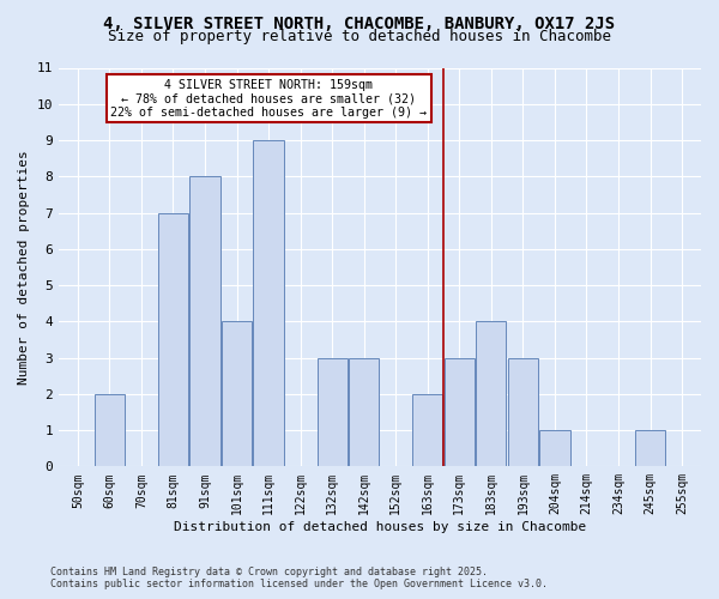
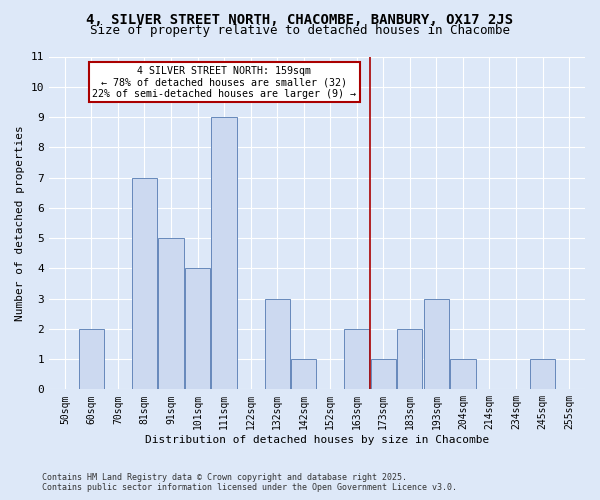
91sqm: 8 -> 5
142sqm: 3 -> 1
173sqm: 3 -> 1
183sqm: 4 -> 2
